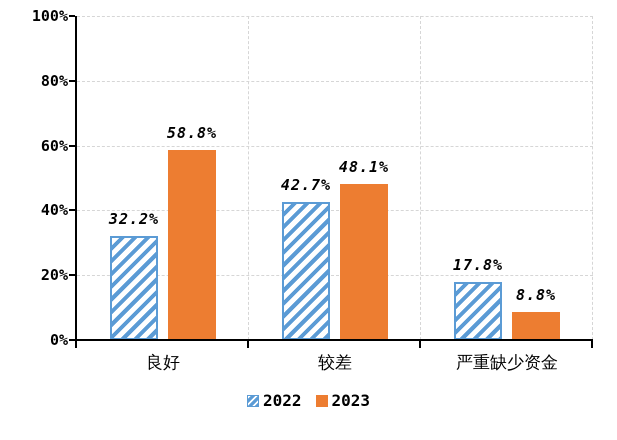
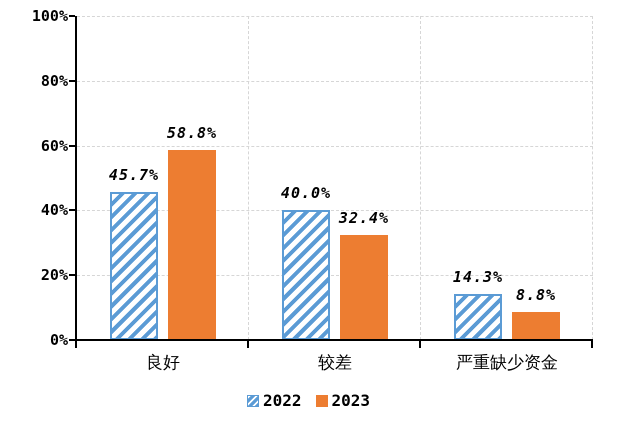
2022/良好: 32.2% -> 45.7%
2022/较差: 42.7% -> 40.0%
2023/较差: 48.1% -> 32.4%
2022/严重缺少资金: 17.8% -> 14.3%
